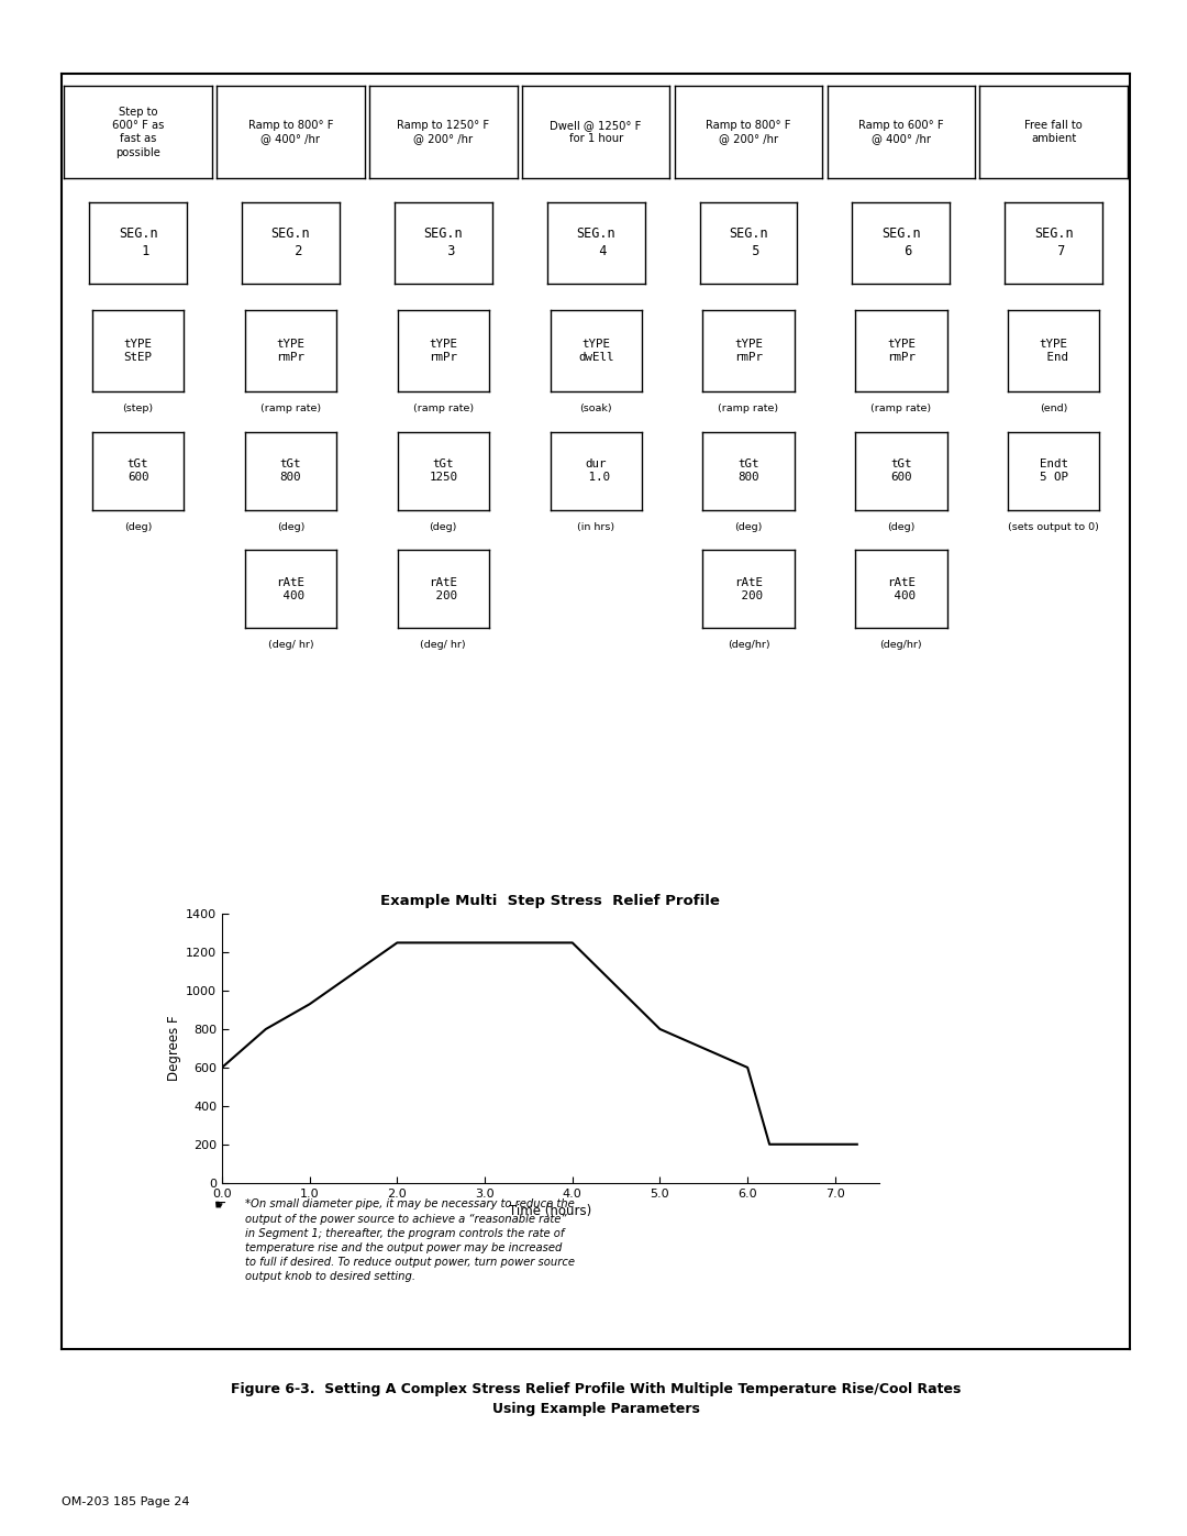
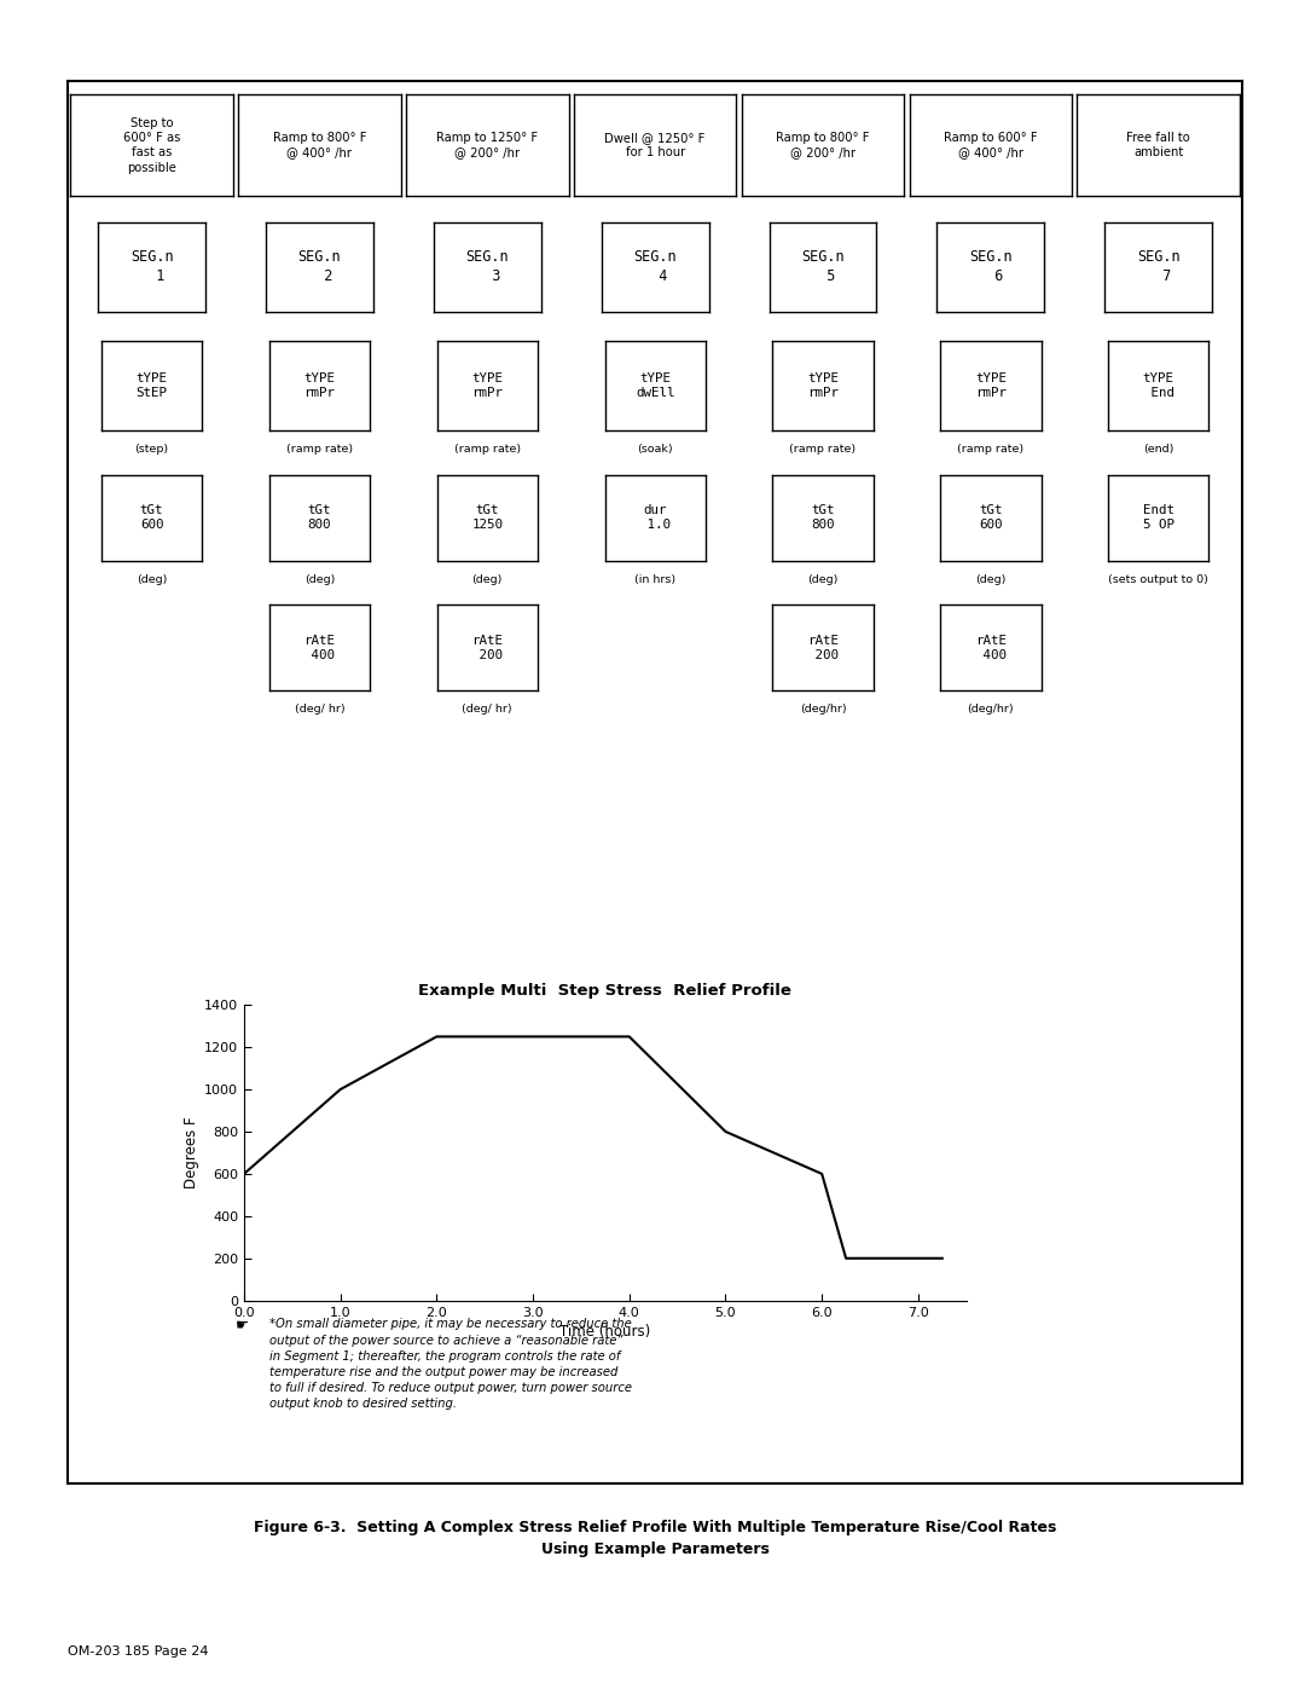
1.0: 930 -> 1000
